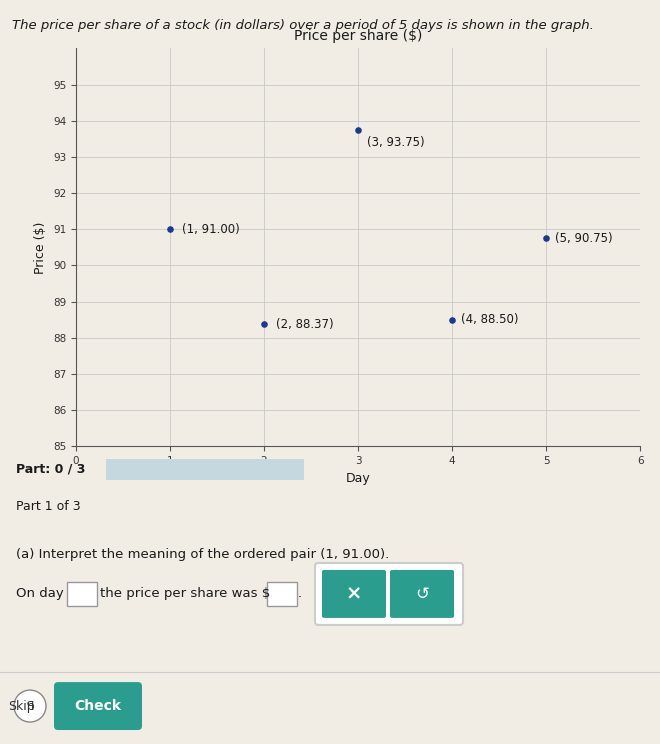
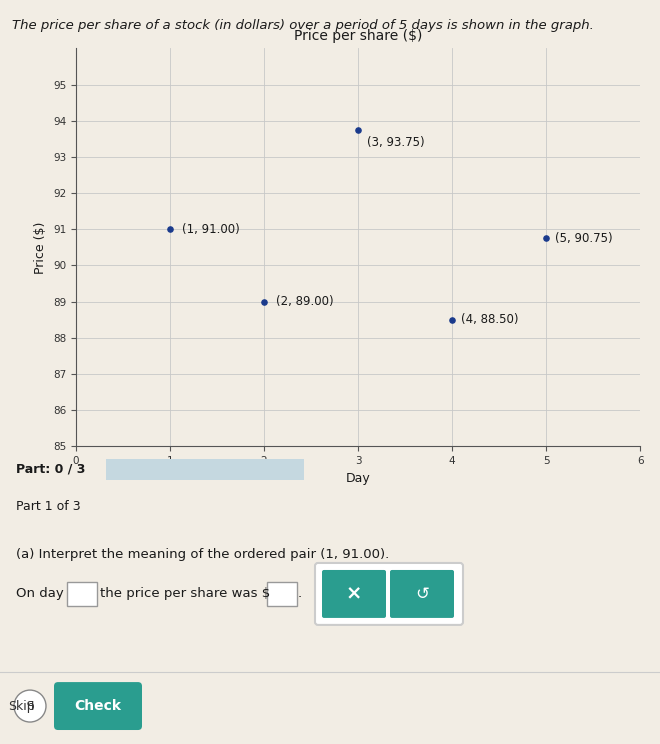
2: 88.37) -> 89.00)
